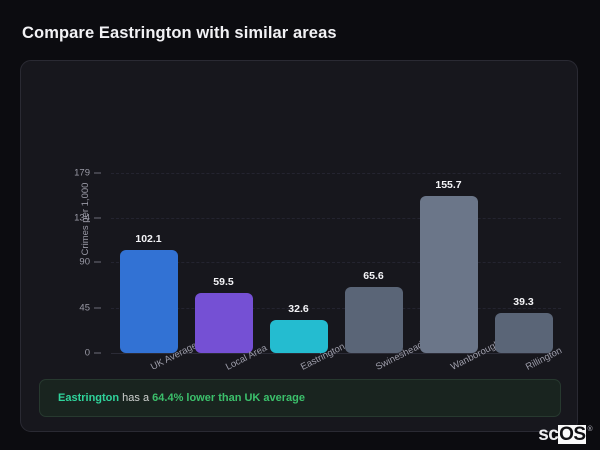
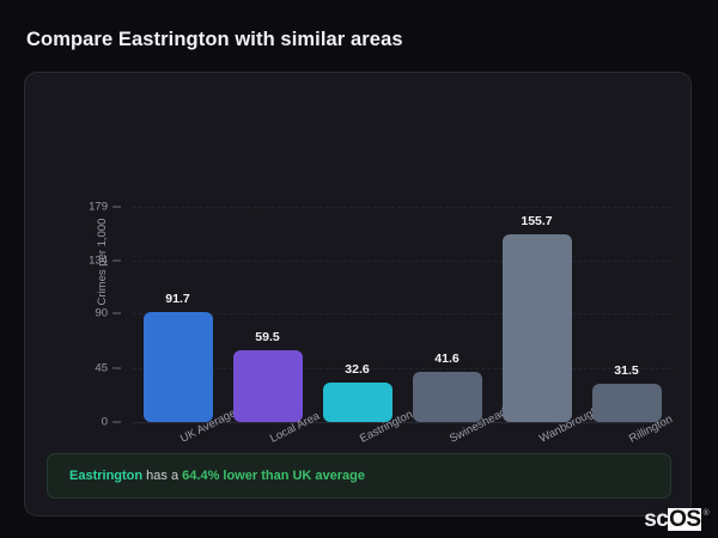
UK Average: 102.1 -> 91.7
Swineshead: 65.6 -> 41.6
Rillington: 39.3 -> 31.5
